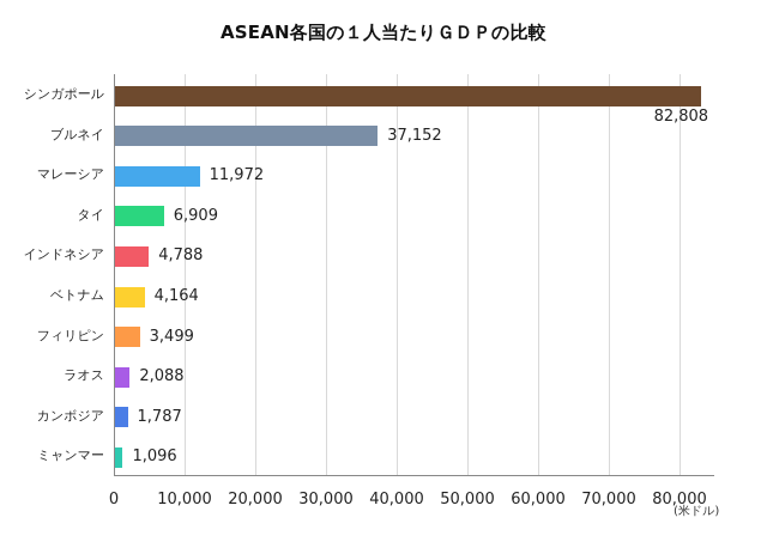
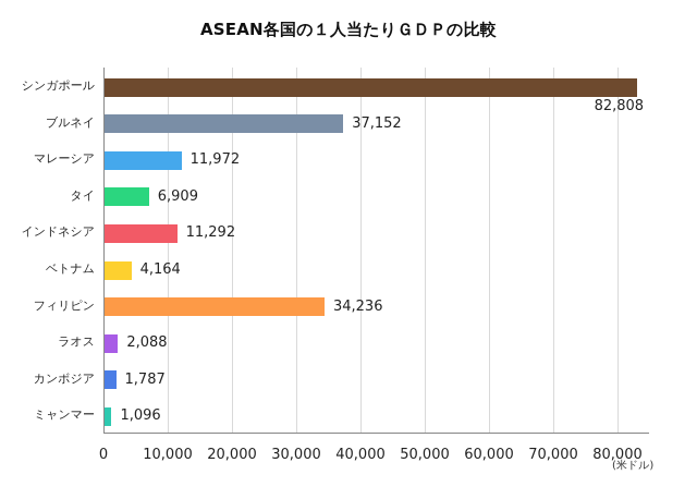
インドネシア: 4,788 -> 11,292
フィリピン: 3,499 -> 34,236
